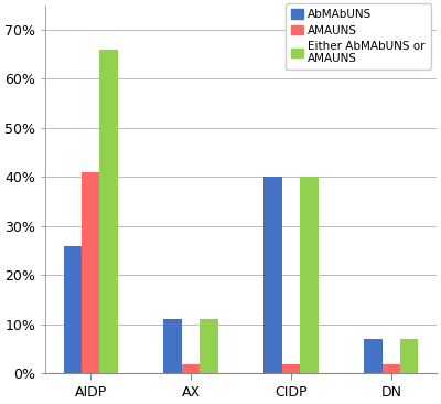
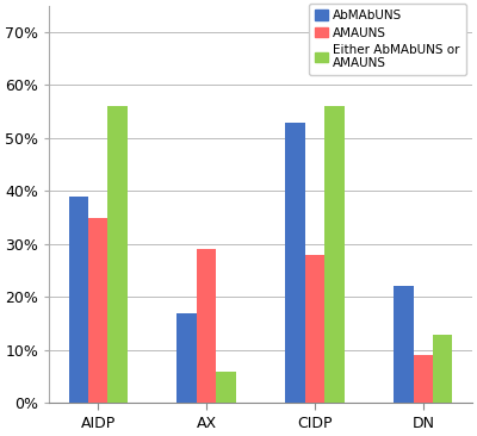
AbMAbUNS/AIDP: 26% -> 39%
AMAUNS/AIDP: 41% -> 35%
Either AbMAbUNS or AMAUNS/AIDP: 66% -> 56%
AbMAbUNS/AX: 11% -> 17%
AMAUNS/AX: 2% -> 29%
Either AbMAbUNS or AMAUNS/AX: 11% -> 6%
AbMAbUNS/CIDP: 40% -> 53%
AMAUNS/CIDP: 2% -> 28%
Either AbMAbUNS or AMAUNS/CIDP: 40% -> 56%
AbMAbUNS/DN: 7% -> 22%
AMAUNS/DN: 2% -> 9%
Either AbMAbUNS or AMAUNS/DN: 7% -> 13%
